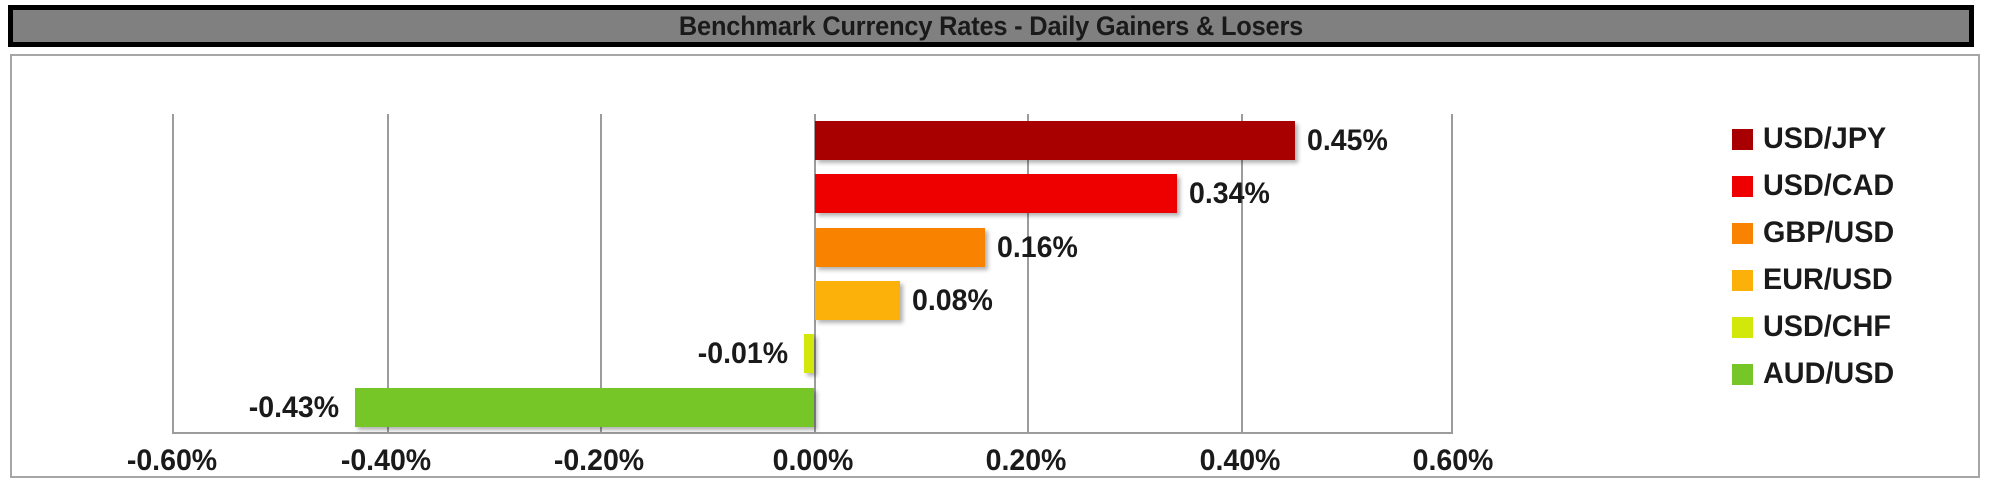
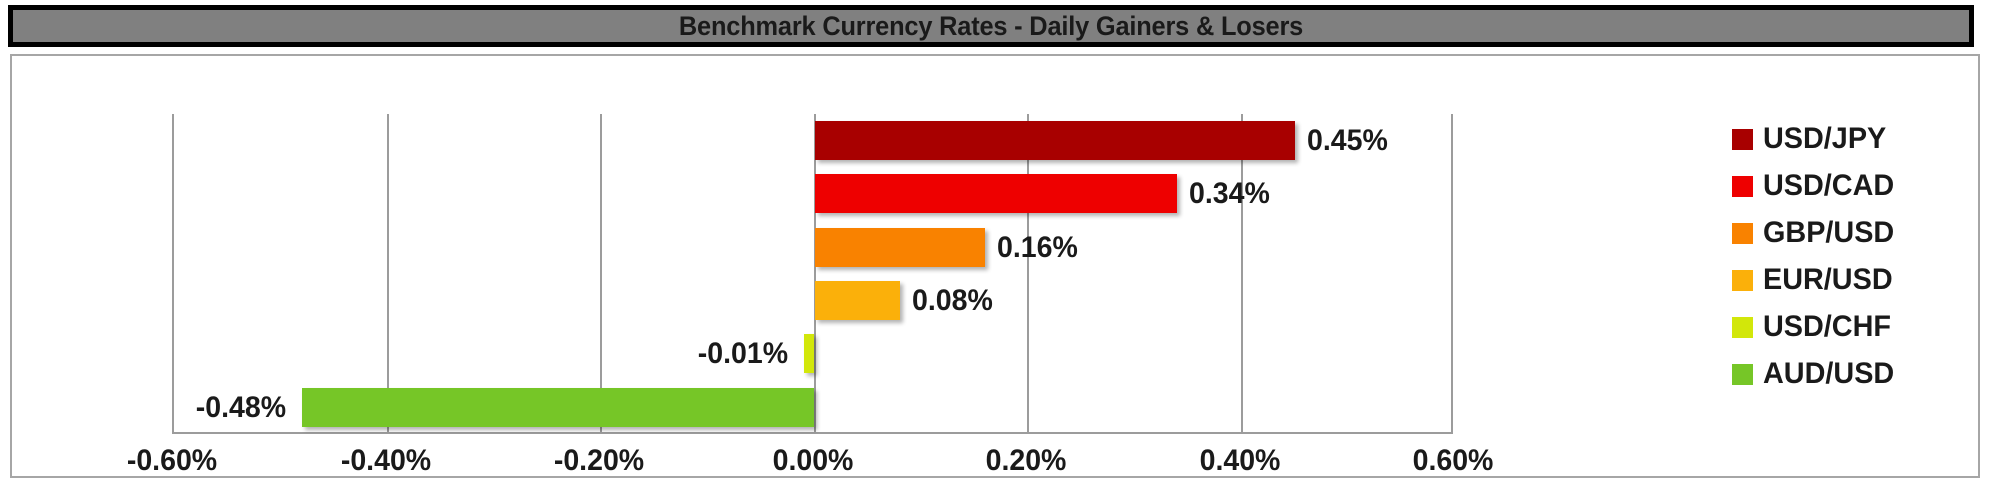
AUD/USD: -0.43% -> -0.48%
